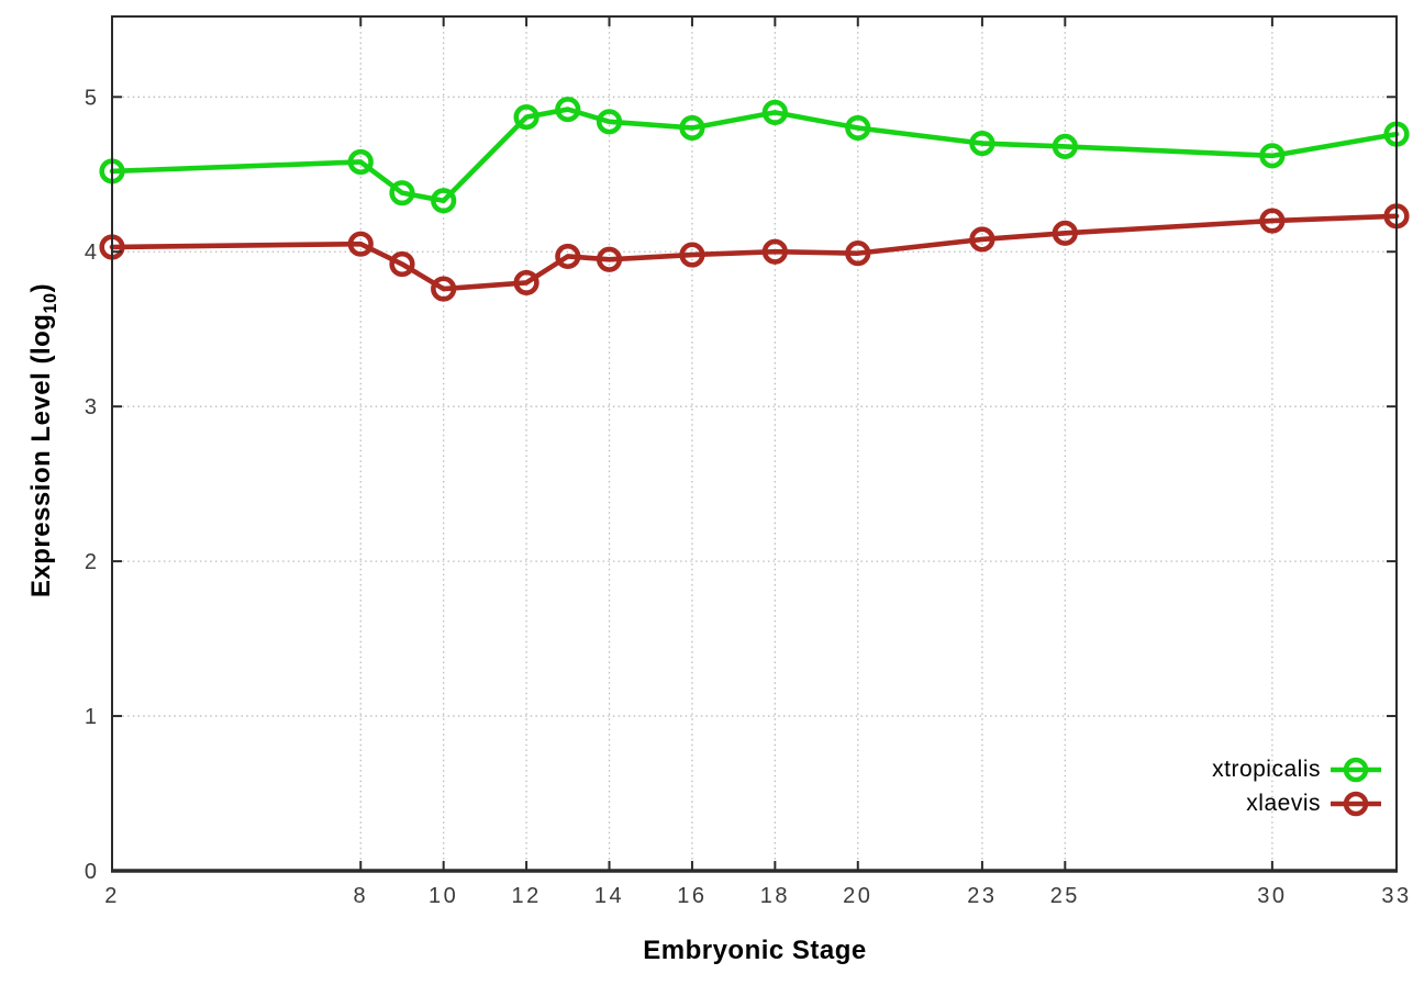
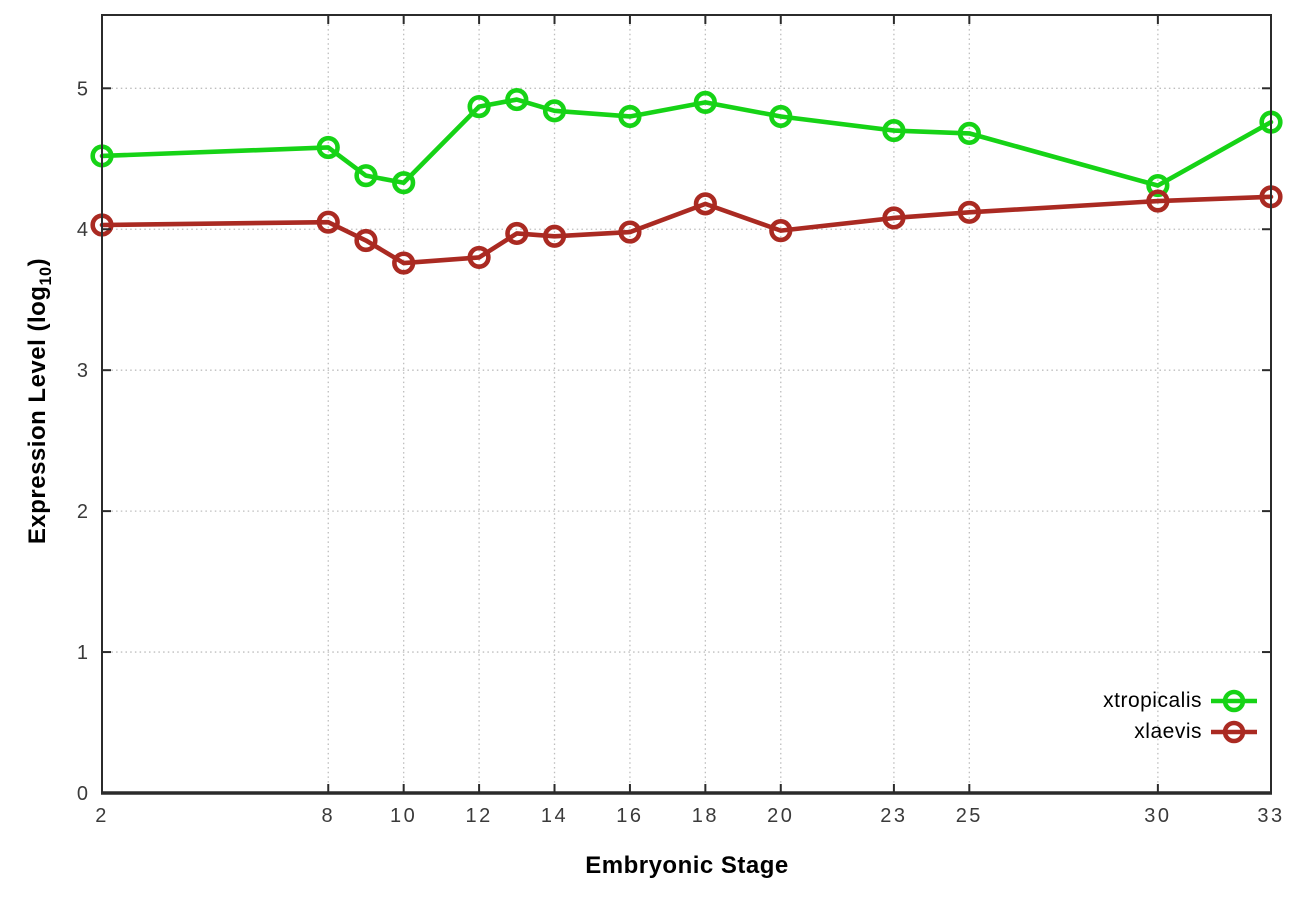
xlaevis/18: 4.00 -> 4.18
xtropicalis/30: 4.62 -> 4.31
